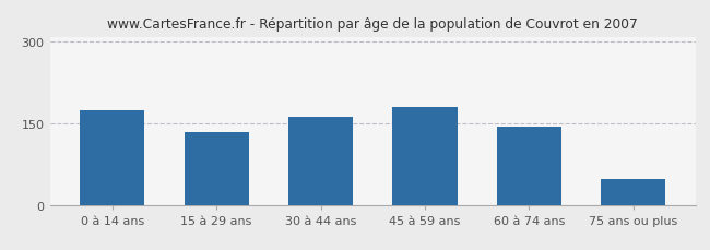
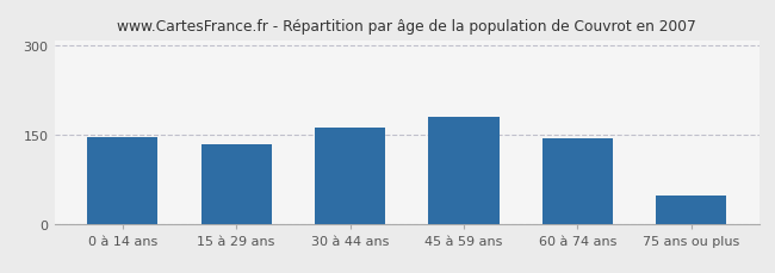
0 à 14 ans: 175 -> 147
